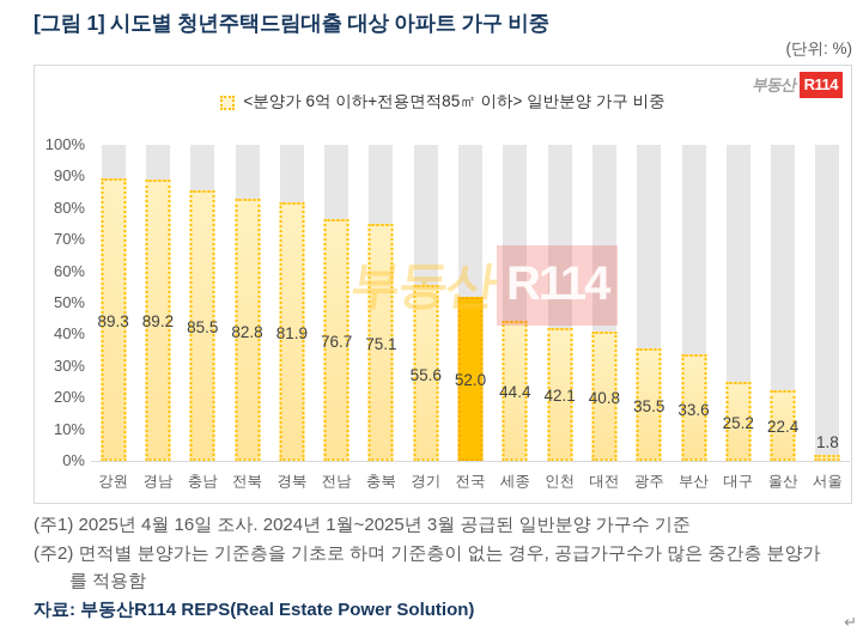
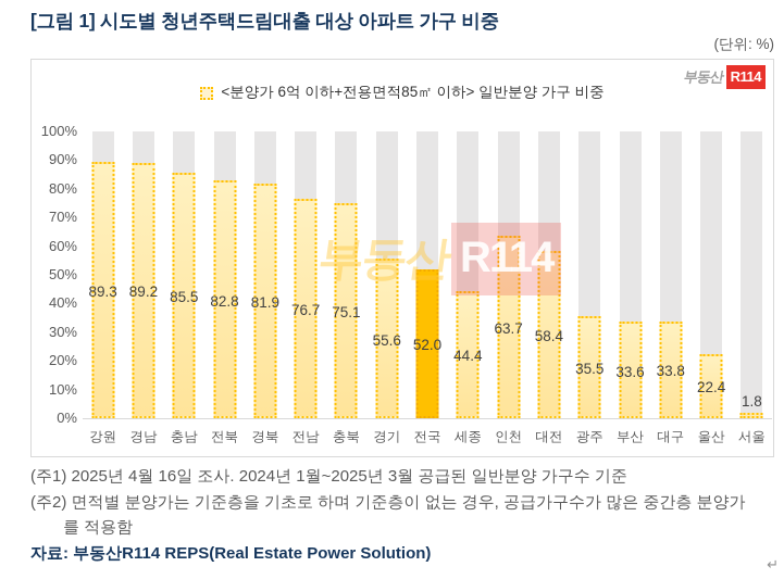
인천: 42.1 -> 63.7
대전: 40.8 -> 58.4
대구: 25.2 -> 33.8
